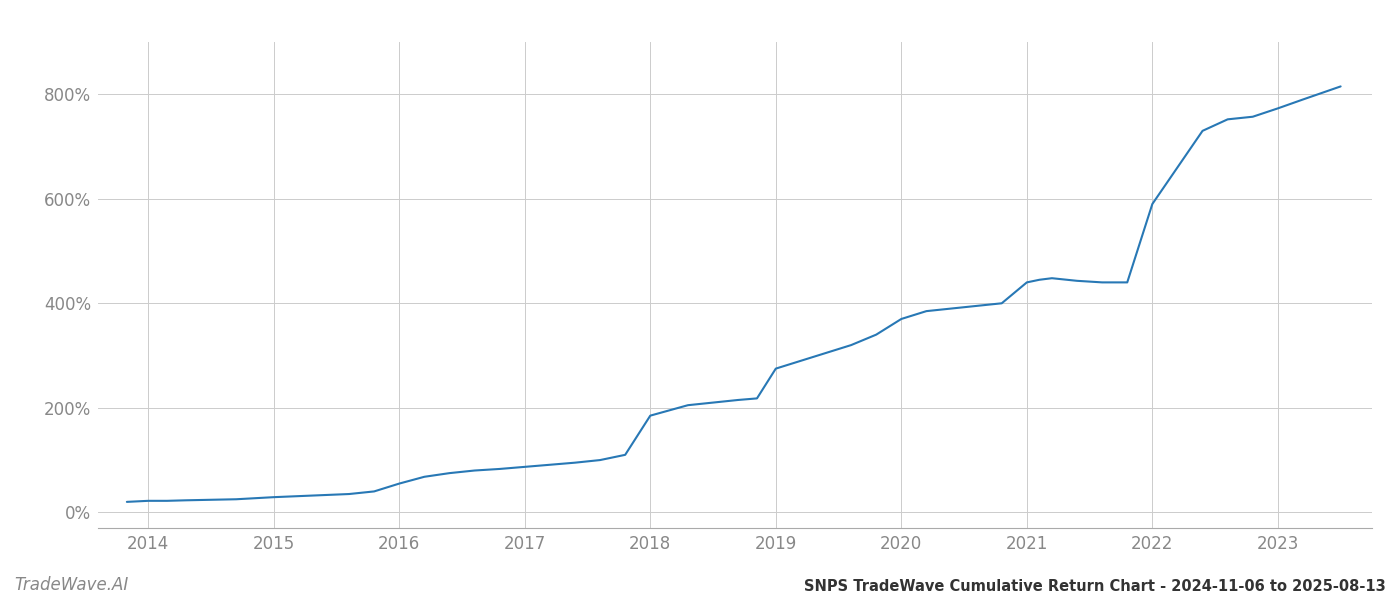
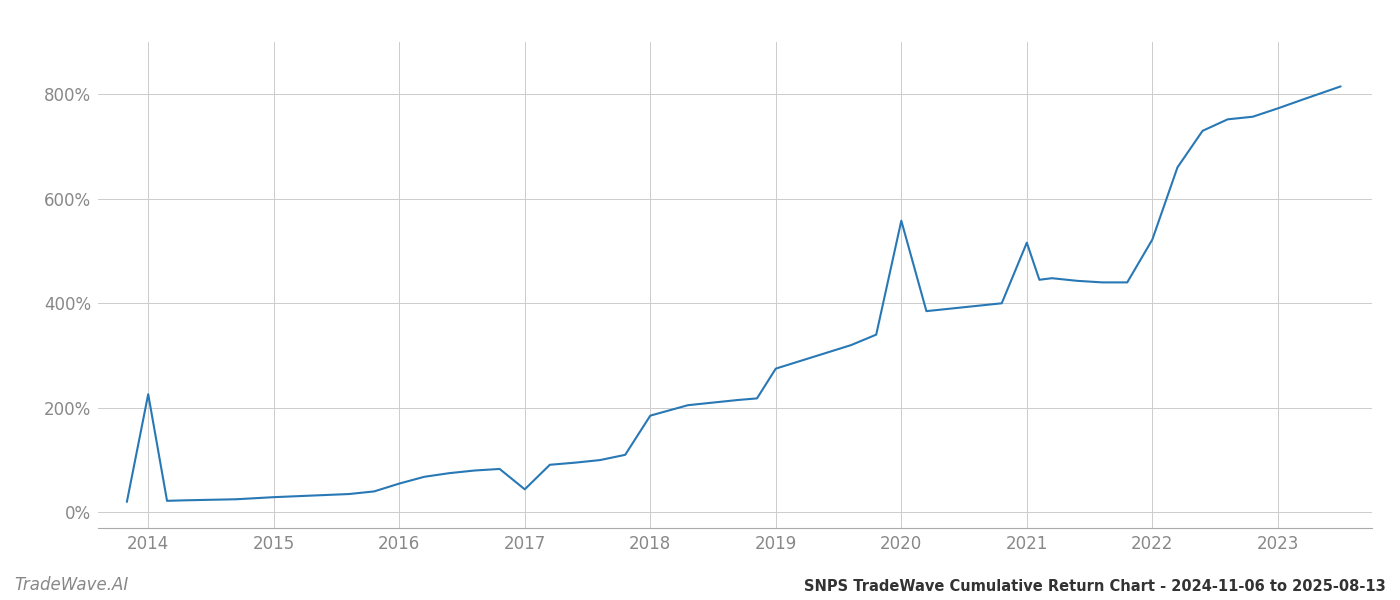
2014: 22% -> 226%
2017: 87% -> 44%
2020: 370% -> 558%
2021: 440% -> 516%
2022: 590% -> 522%
